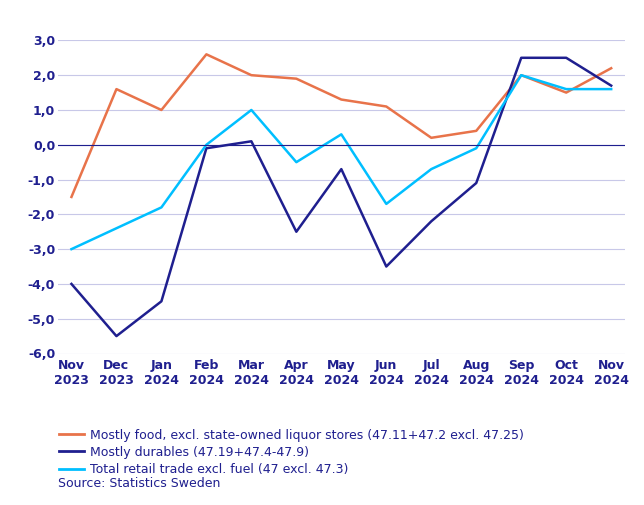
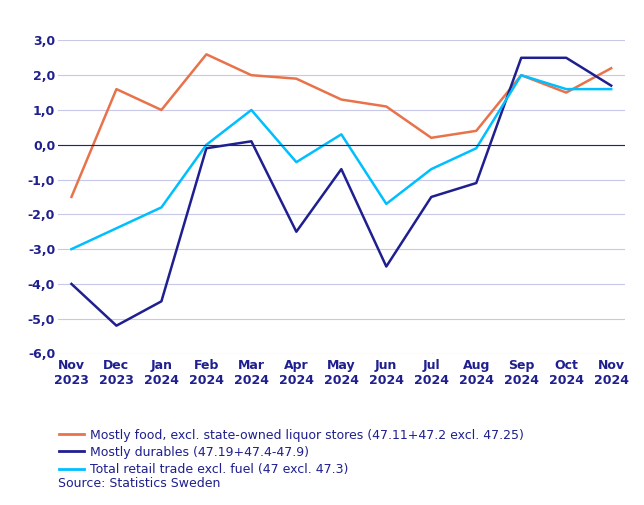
Mostly durables (47.19+47.4-47.9)/Dec 2023: -5,5 -> -5,2
Mostly durables (47.19+47.4-47.9)/Jul 2024: -2,2 -> -1,5
